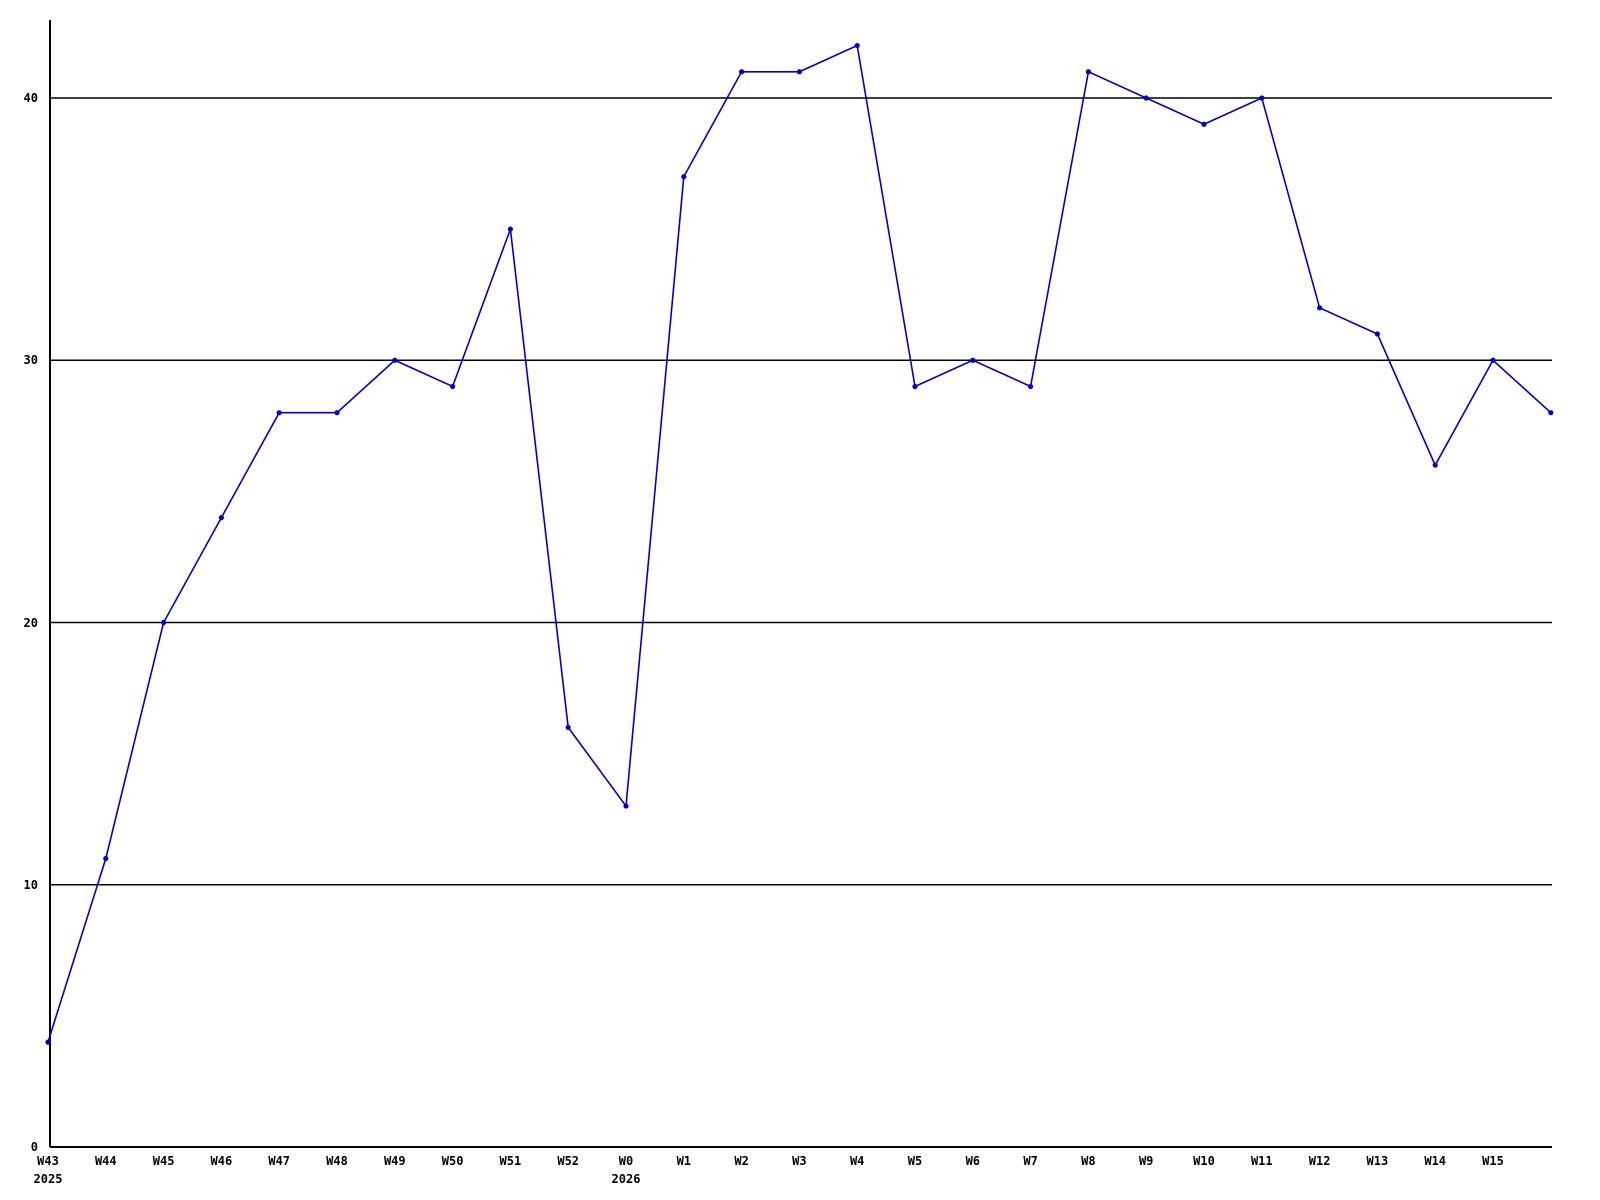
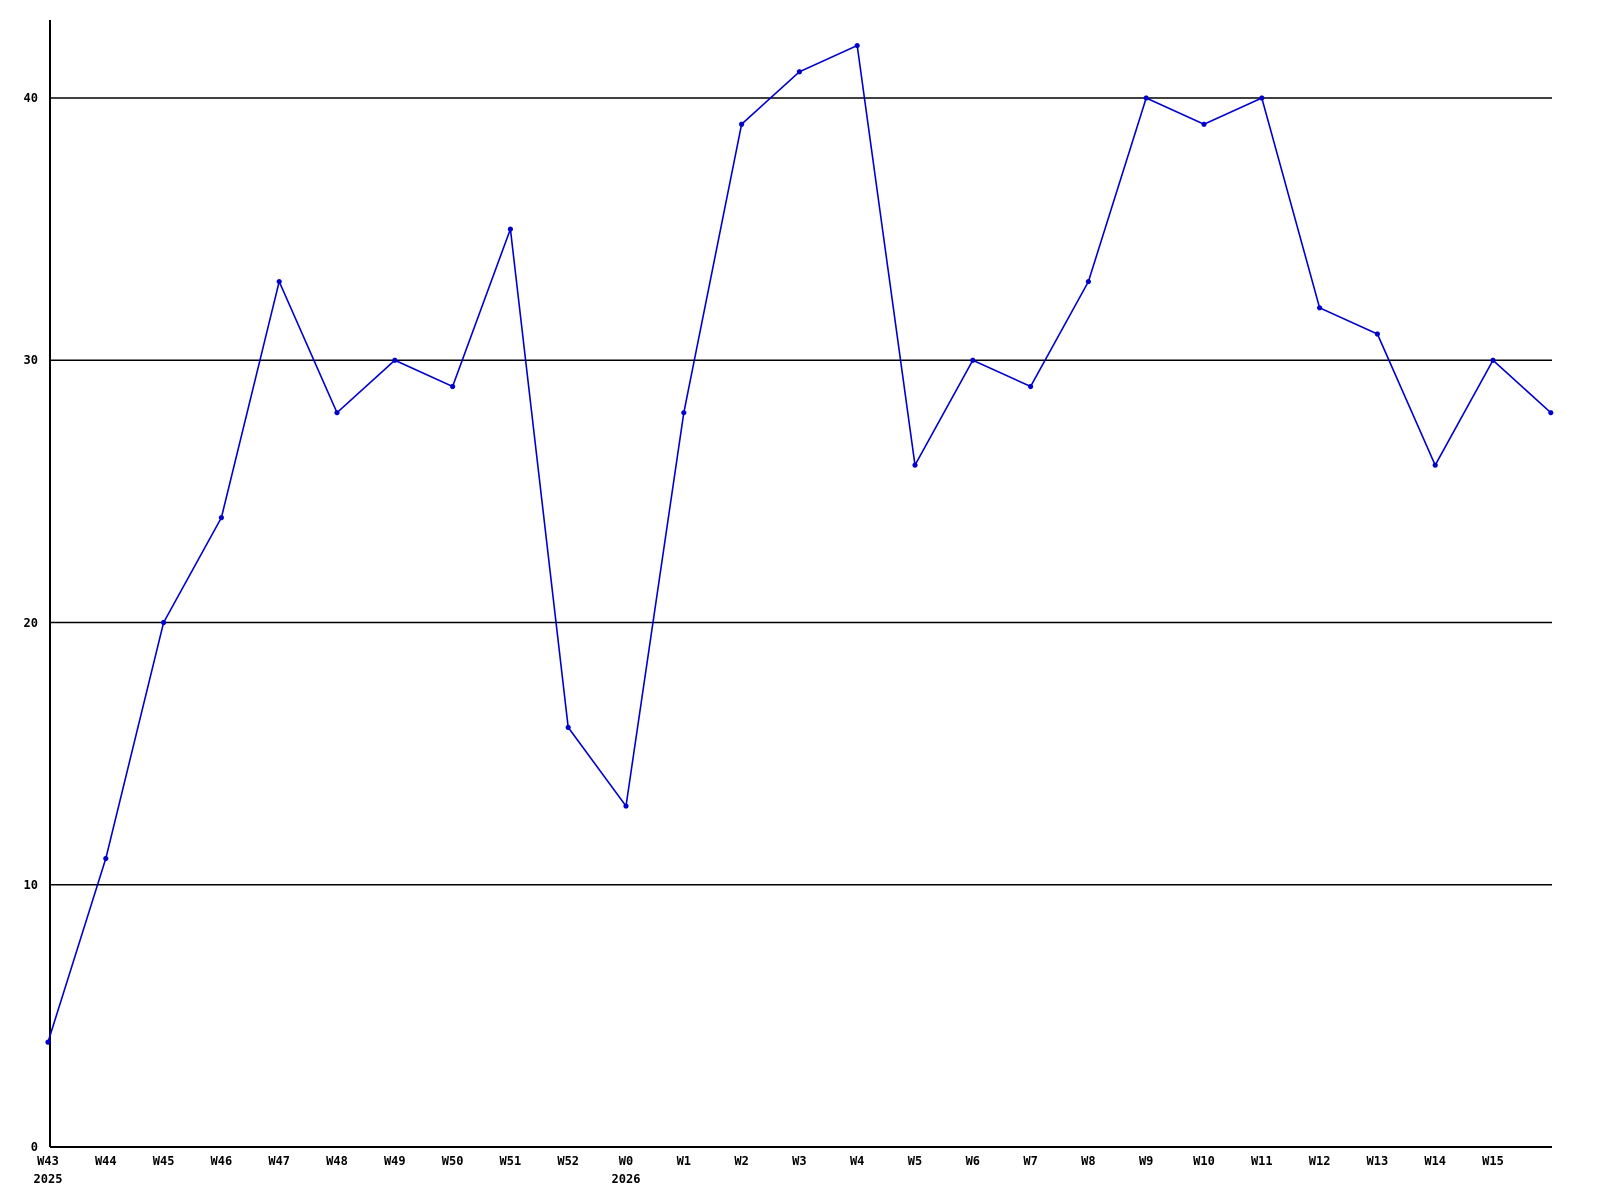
W47: 28 -> 33
W1: 37 -> 28
W2: 41 -> 39
W5: 29 -> 26
W8: 41 -> 33
